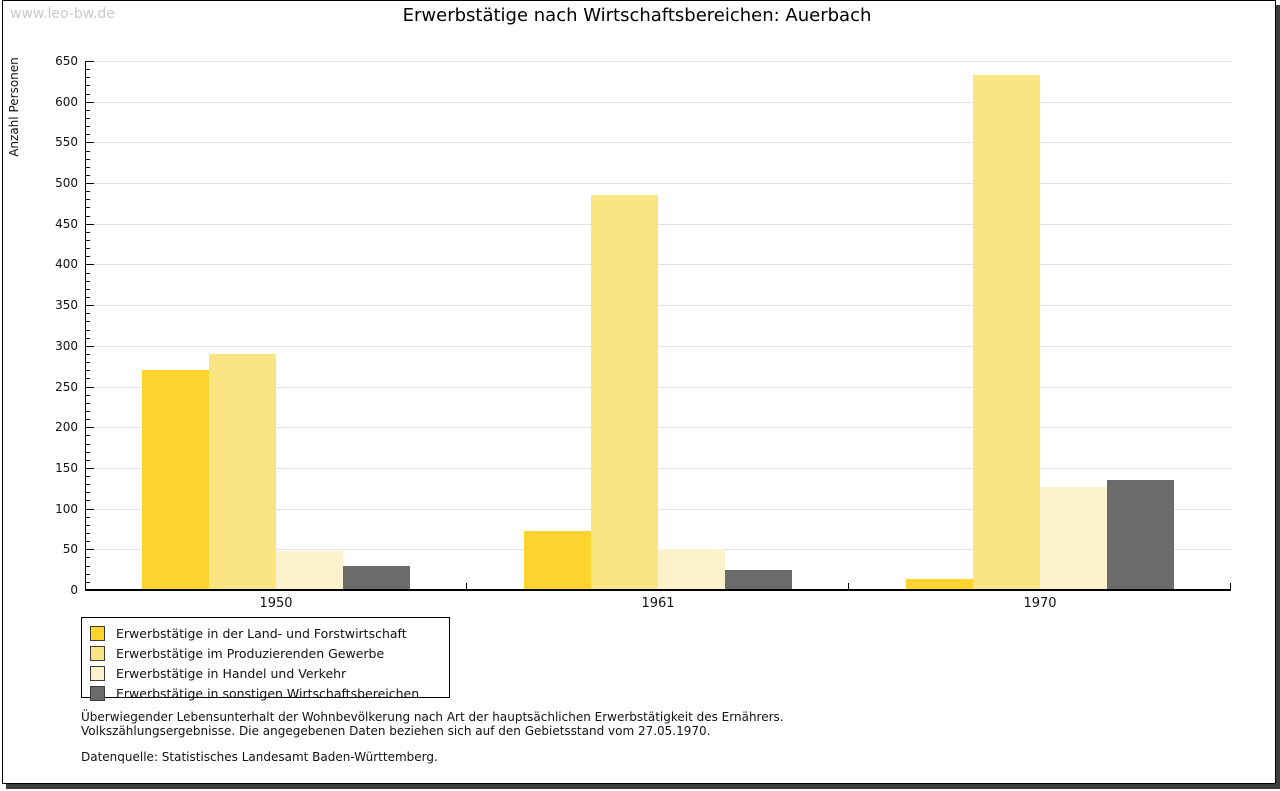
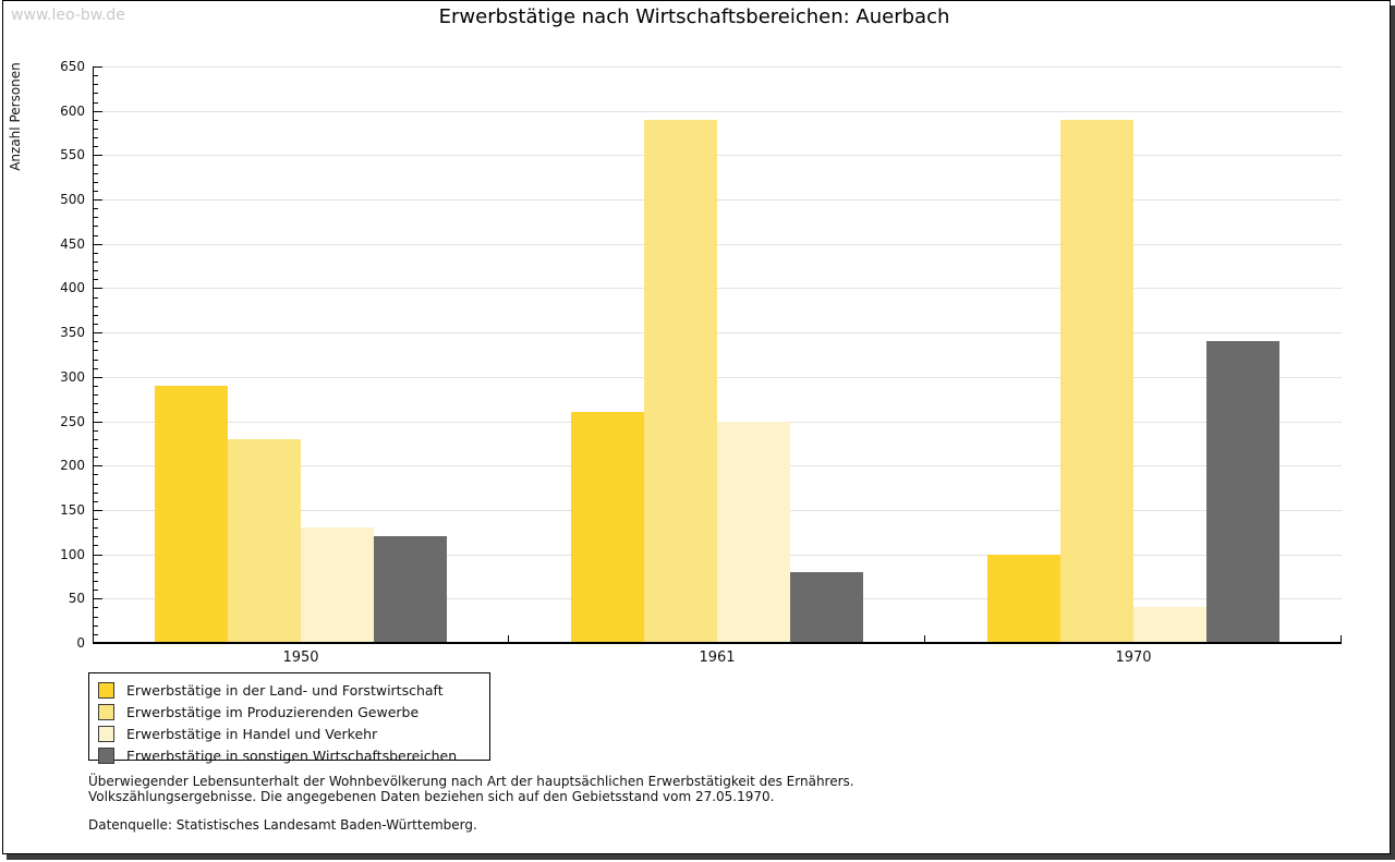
Erwerbstätige in der Land- und Forstwirtschaft/1950: 270 -> 290
Erwerbstätige im Produzierenden Gewerbe/1950: 290 -> 230
Erwerbstätige in Handel und Verkehr/1950: 50 -> 130
Erwerbstätige in sonstigen Wirtschaftsbereichen/1950: 30 -> 120
Erwerbstätige in der Land- und Forstwirtschaft/1961: 70 -> 260
Erwerbstätige im Produzierenden Gewerbe/1961: 480 -> 590
Erwerbstätige in Handel und Verkehr/1961: 50 -> 250
Erwerbstätige in sonstigen Wirtschaftsbereichen/1961: 20 -> 80
Erwerbstätige in der Land- und Forstwirtschaft/1970: 10 -> 100
Erwerbstätige im Produzierenden Gewerbe/1970: 630 -> 590
Erwerbstätige in Handel und Verkehr/1970: 130 -> 40
Erwerbstätige in sonstigen Wirtschaftsbereichen/1970: 140 -> 340
